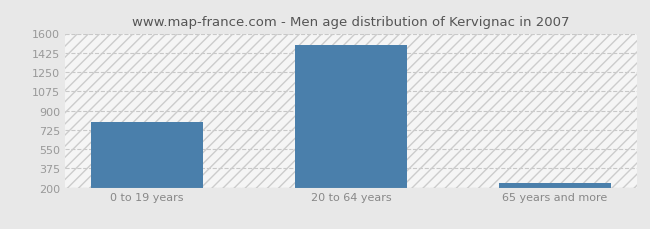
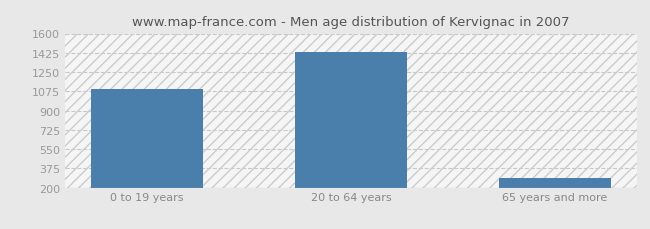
0 to 19 years: 790 -> 1100
20 to 64 years: 1500 -> 1430
65 years and more: 240 -> 290
